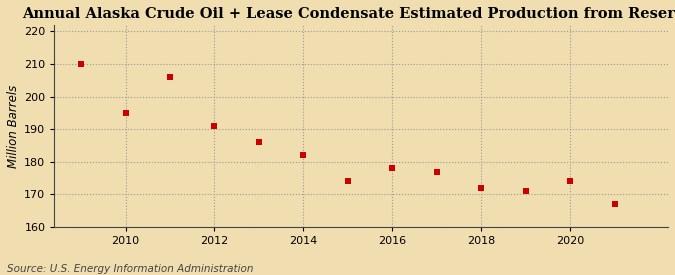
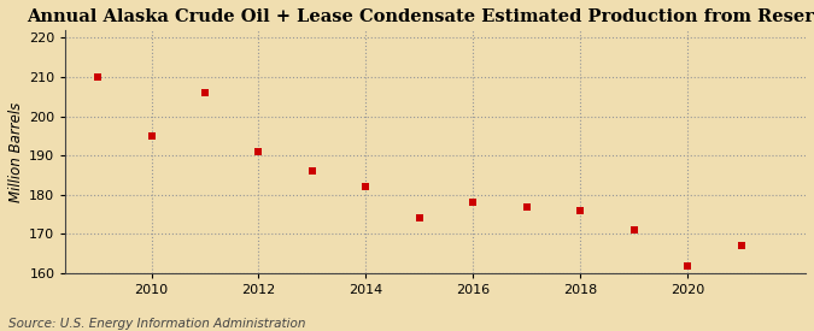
2018: 172 -> 176
2020: 174 -> 162
